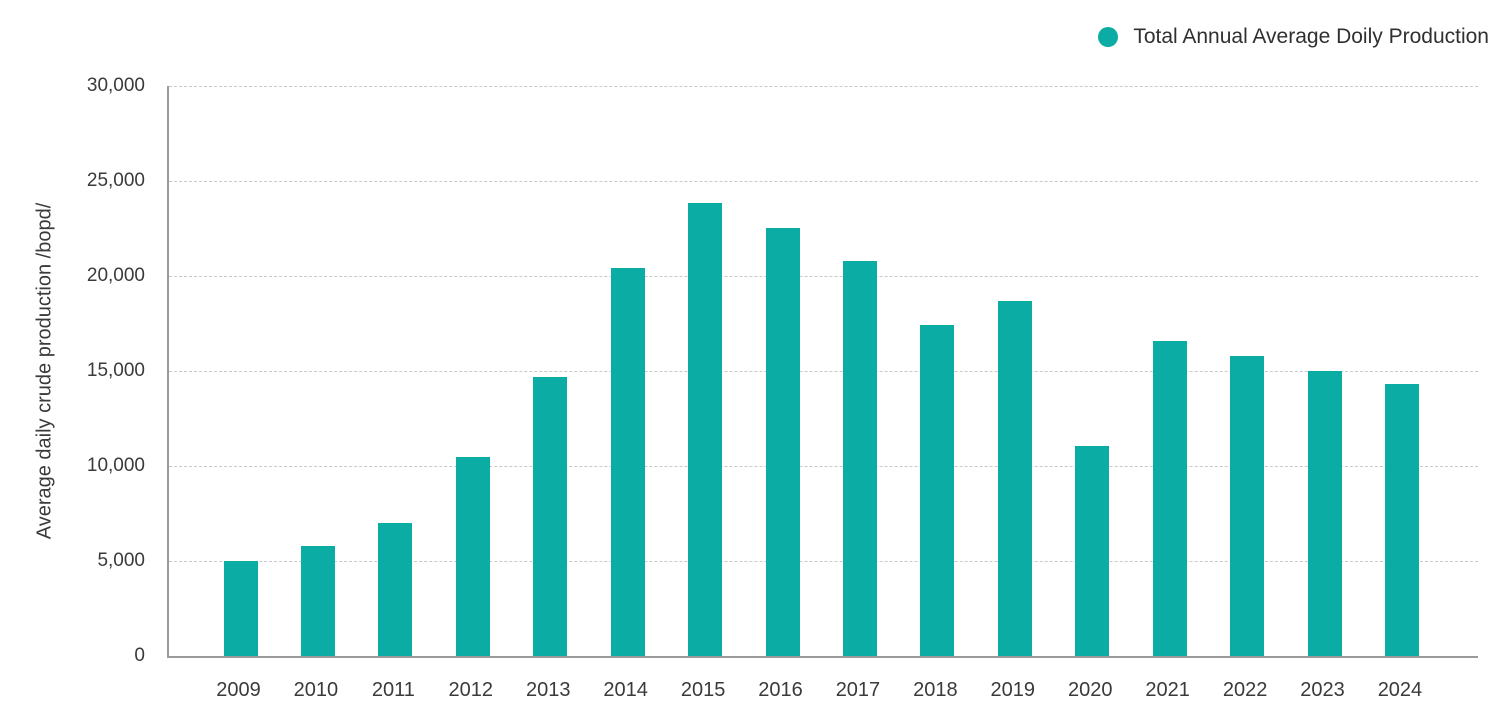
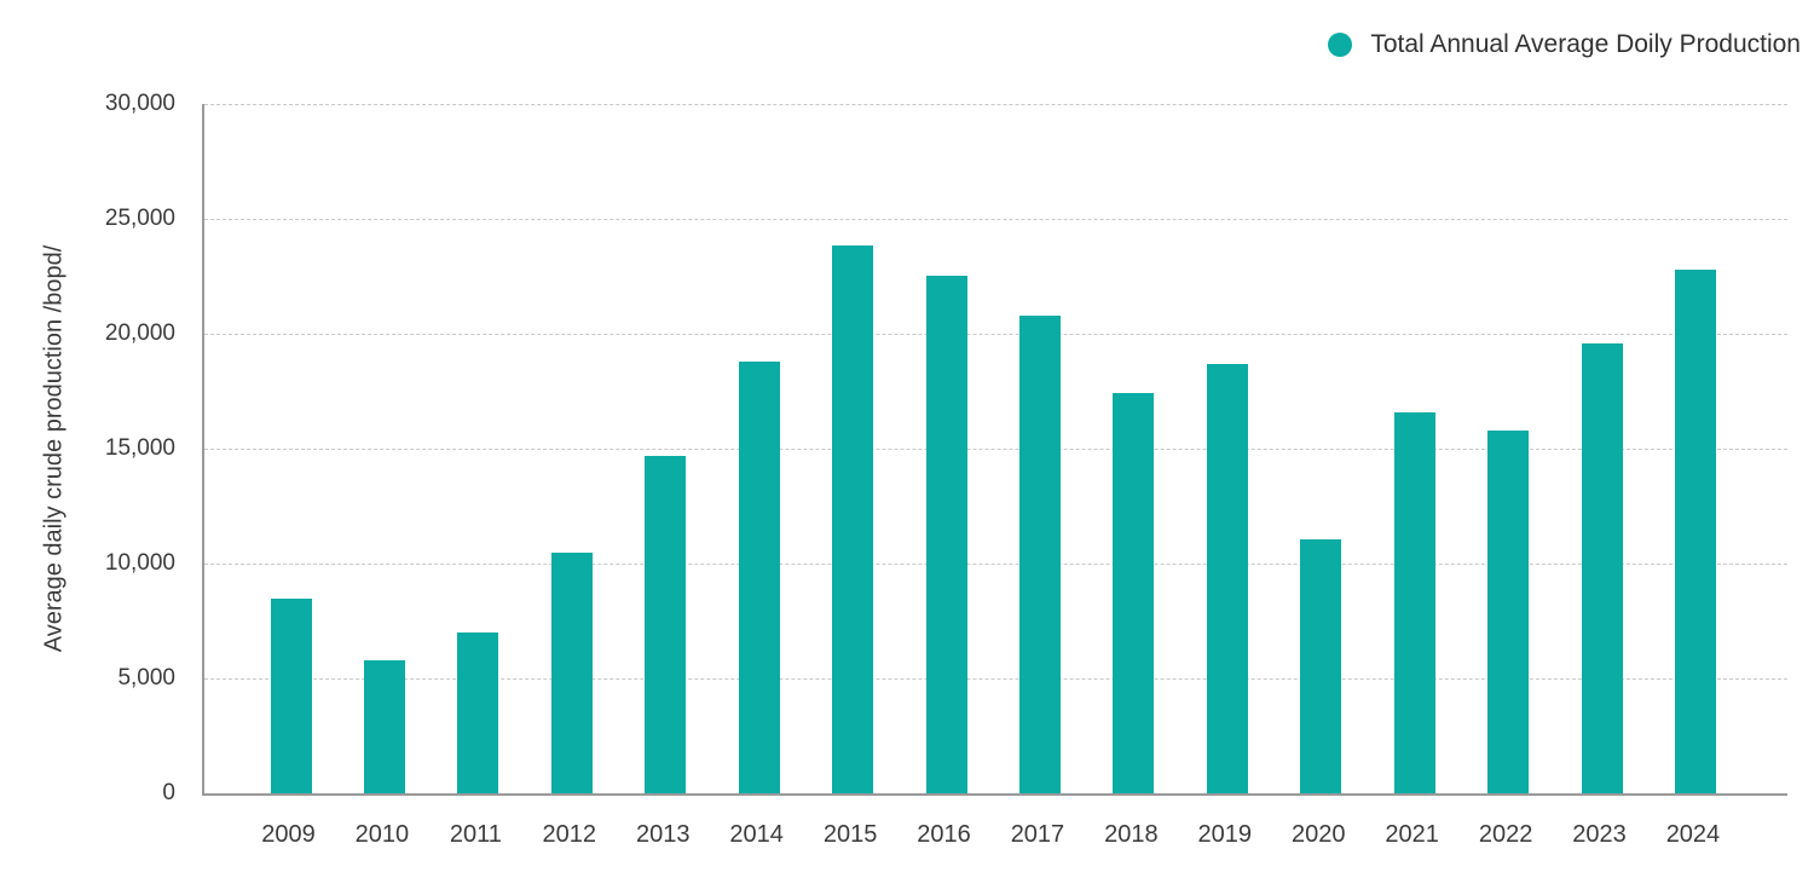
2009: 5000 -> 8500
2014: 20400 -> 18800
2023: 15000 -> 19600
2024: 14300 -> 22800
